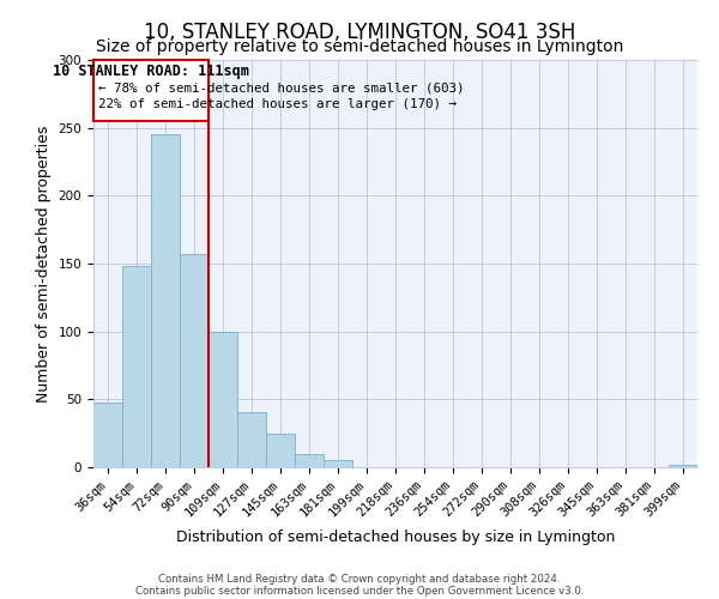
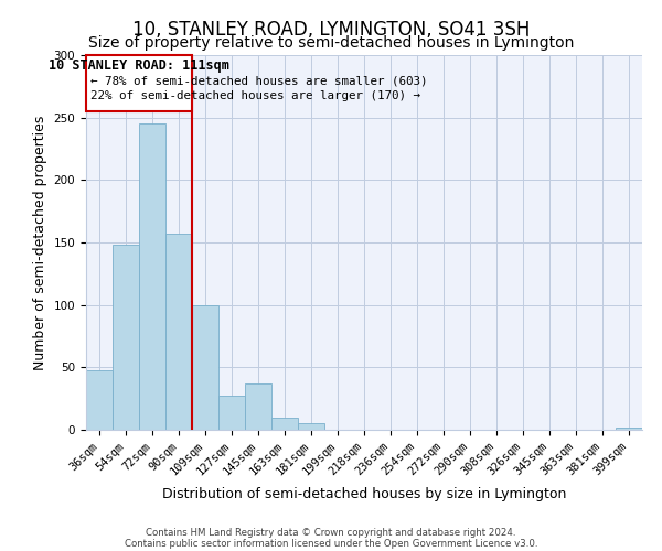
127sqm: 41 -> 27
145sqm: 25 -> 37
